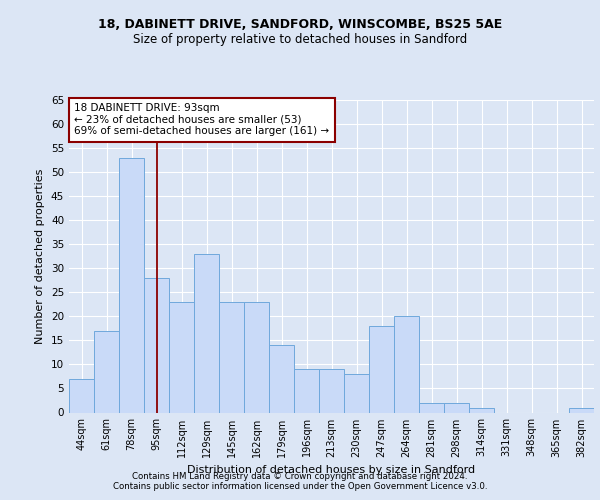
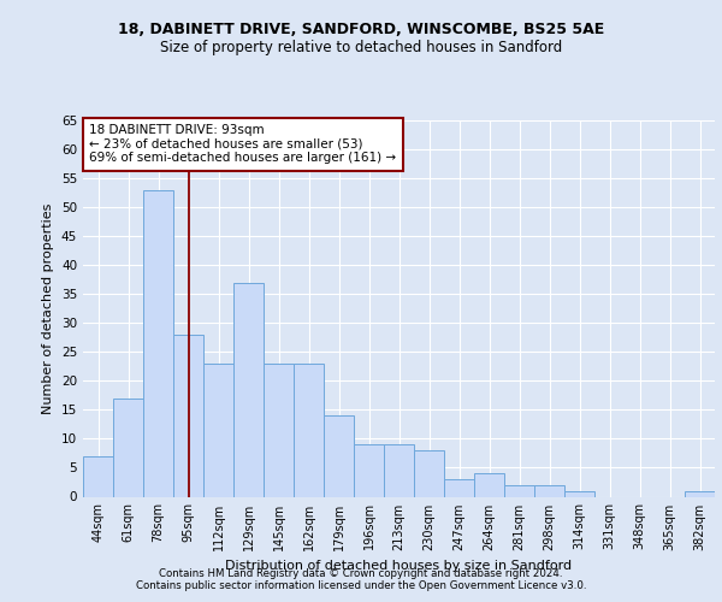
129sqm: 33 -> 37
247sqm: 18 -> 3
264sqm: 20 -> 4
